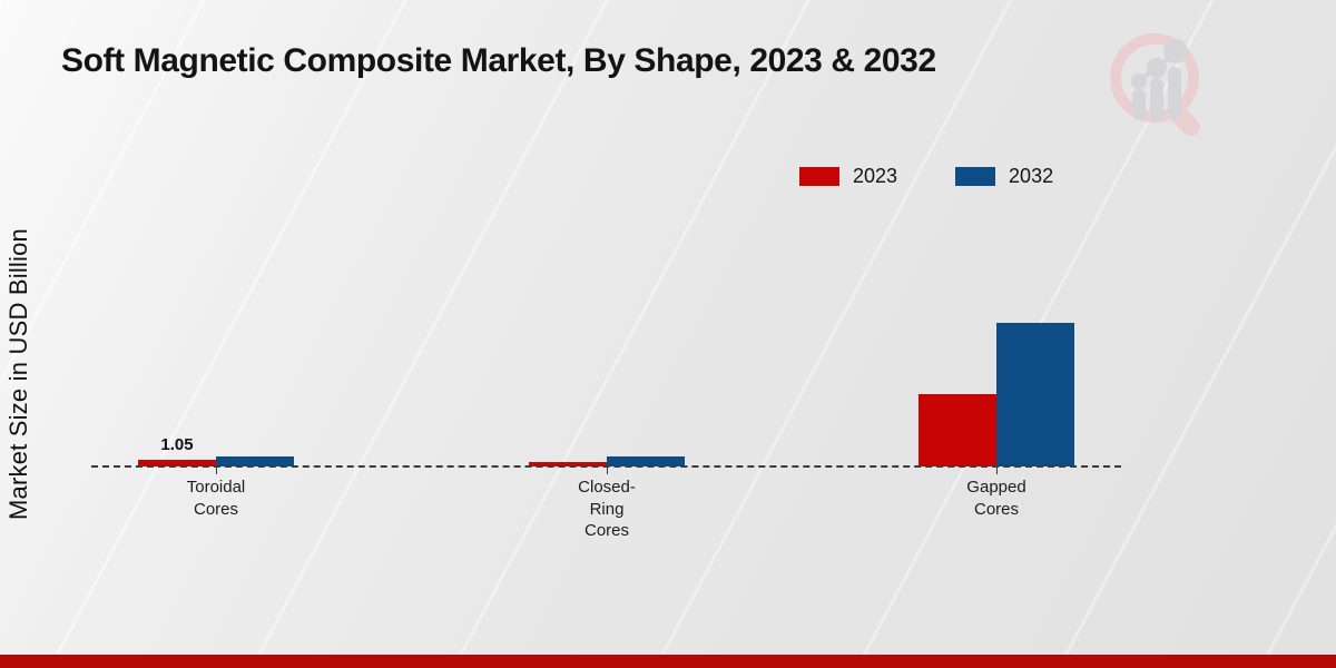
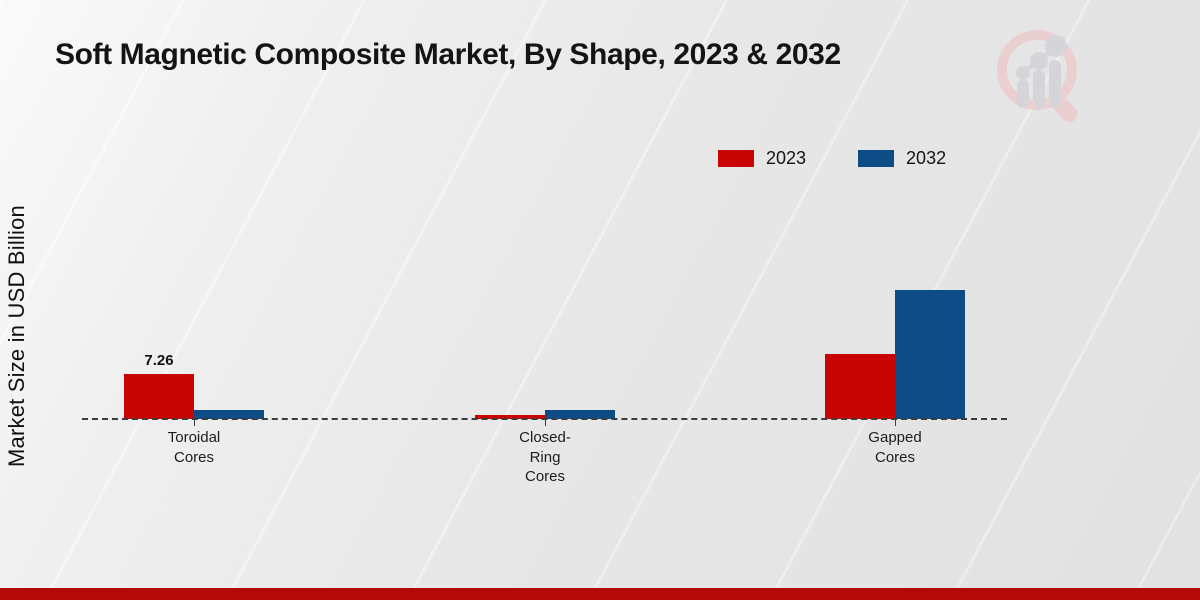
2023/Toroidal Cores: 1.05 -> 7.26
